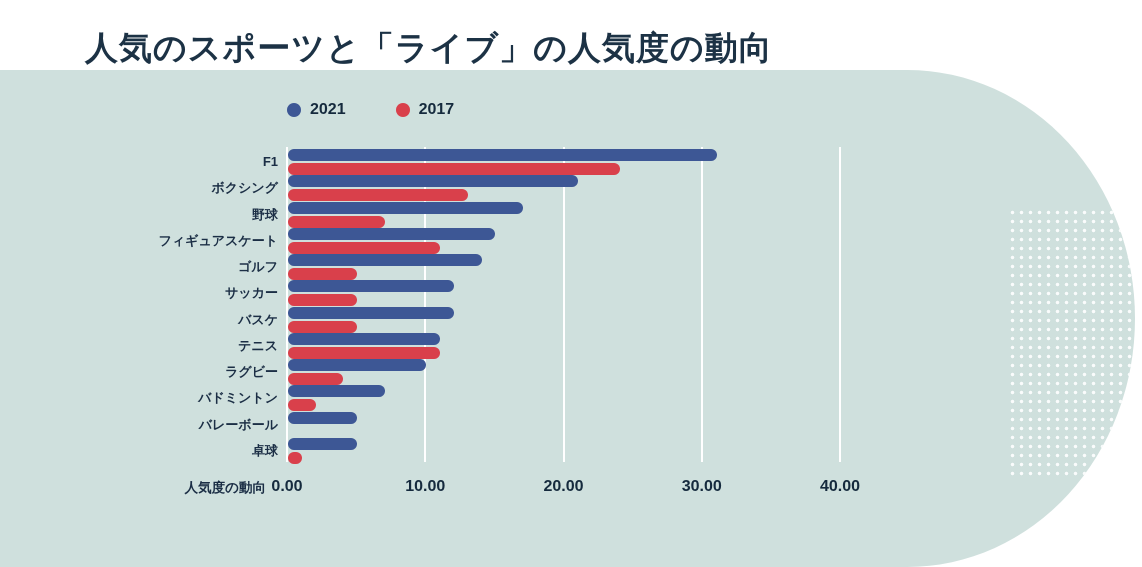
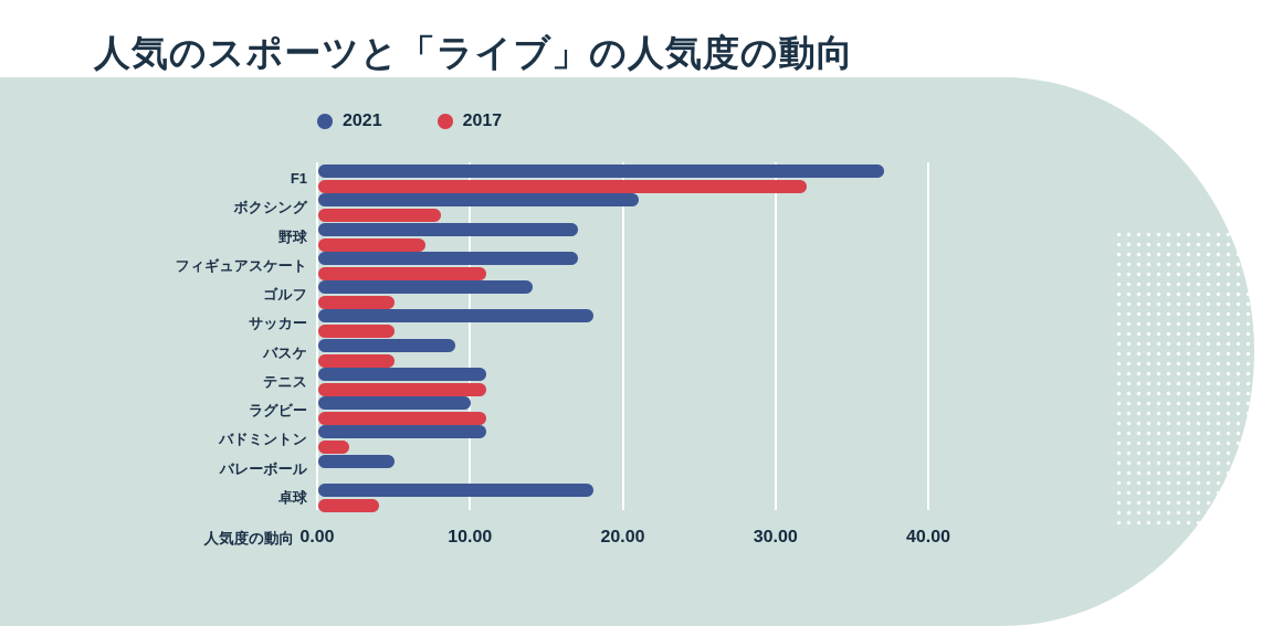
2021/F1: 31 -> 37
2017/F1: 24 -> 32
2017/ボクシング: 13 -> 8
2021/フィギュアスケート: 15 -> 17
2021/サッカー: 12 -> 18
2021/バスケ: 12 -> 9
2017/ラグビー: 4 -> 11
2021/バドミントン: 7 -> 11
2021/卓球: 5 -> 18
2017/卓球: 1 -> 4
